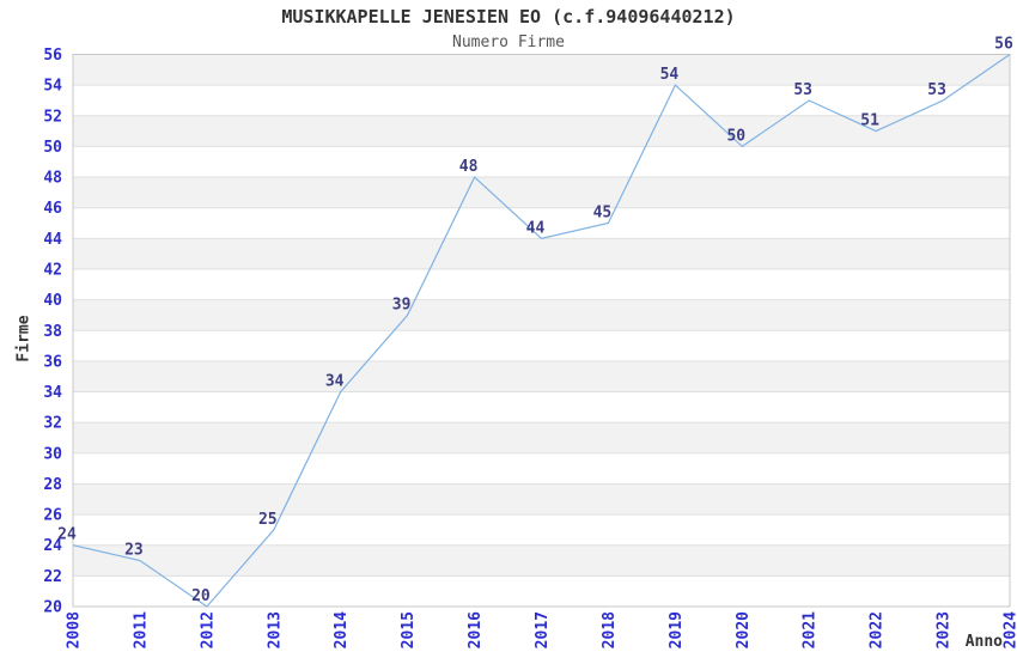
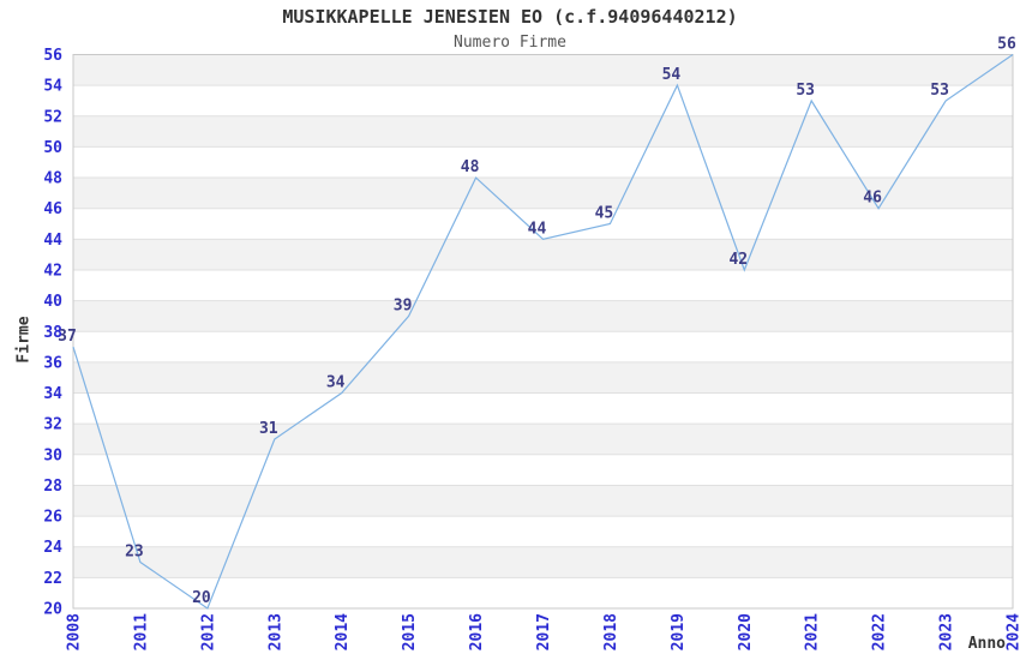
2008: 24 -> 37
2013: 25 -> 31
2020: 50 -> 42
2022: 51 -> 46
